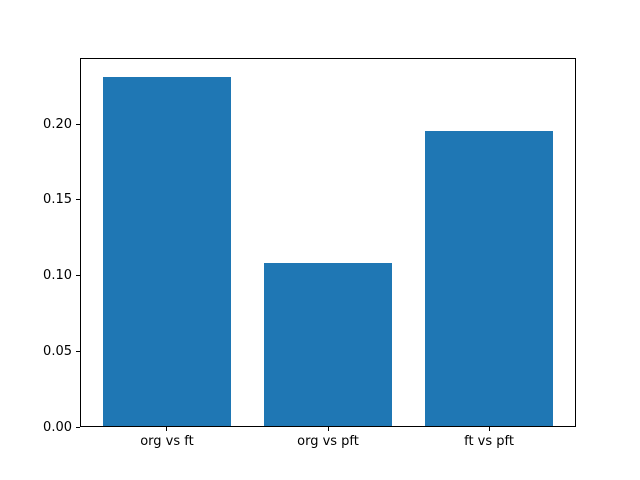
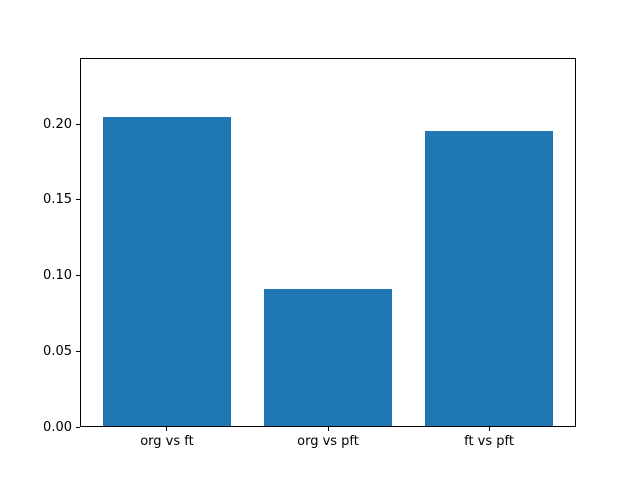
org vs ft: 0.232 -> 0.205
org vs pft: 0.108 -> 0.091
